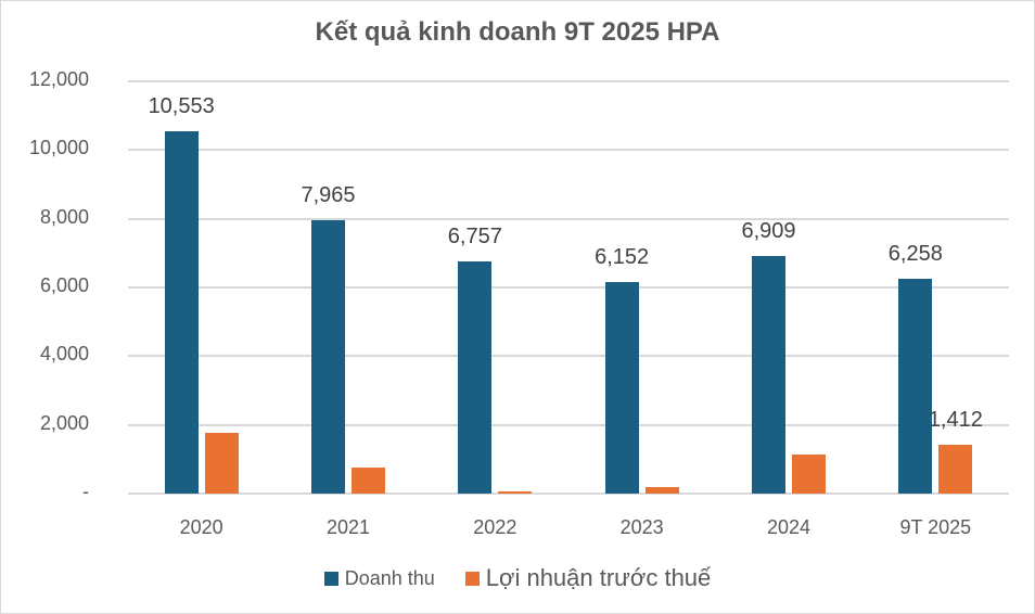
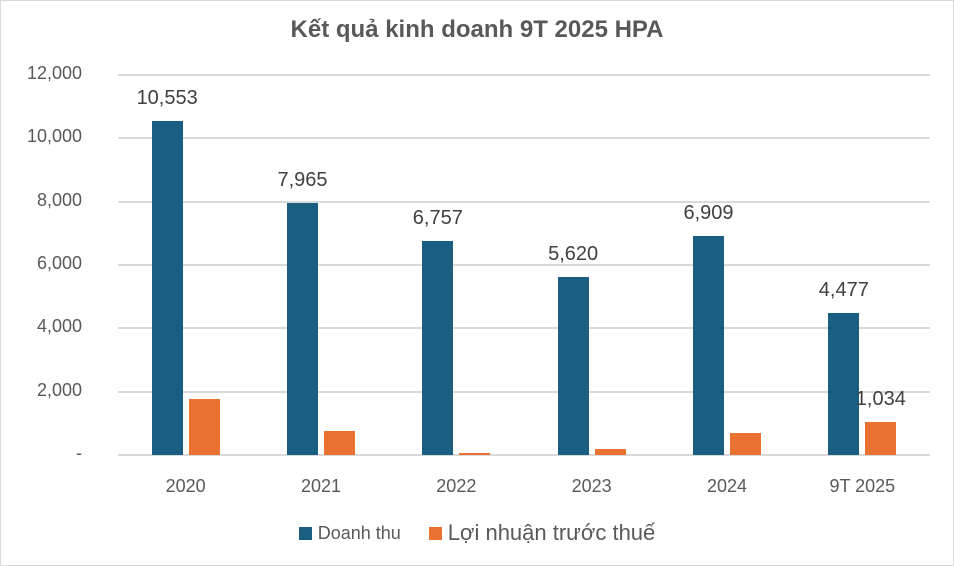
Doanh thu/2023: 6,152 -> 5,620
Lợi nhuận trước thuế/2024: 1200 -> 700
Doanh thu/9T 2025: 6,258 -> 4,477
Lợi nhuận trước thuế/9T 2025: 1,412 -> 1,034
